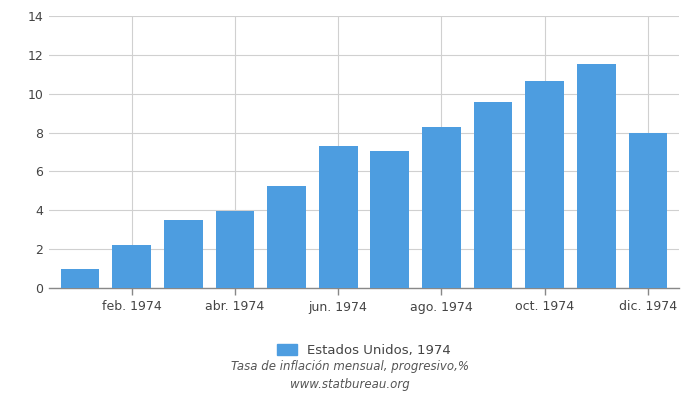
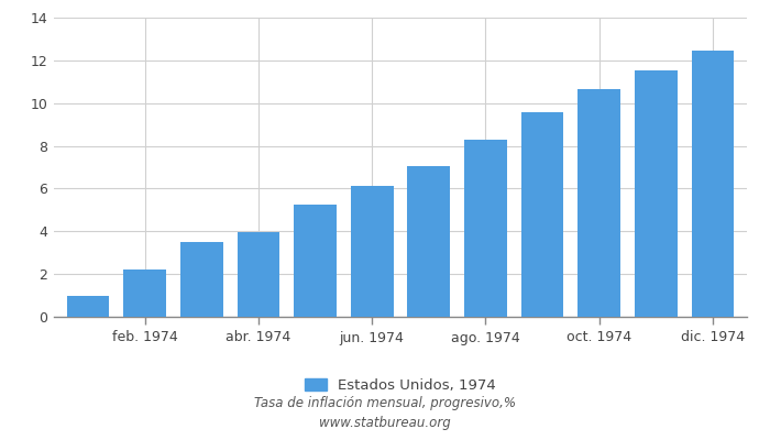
jun. 1974: 7.3 -> 6.2
dic. 1974: 8.0 -> 12.4
